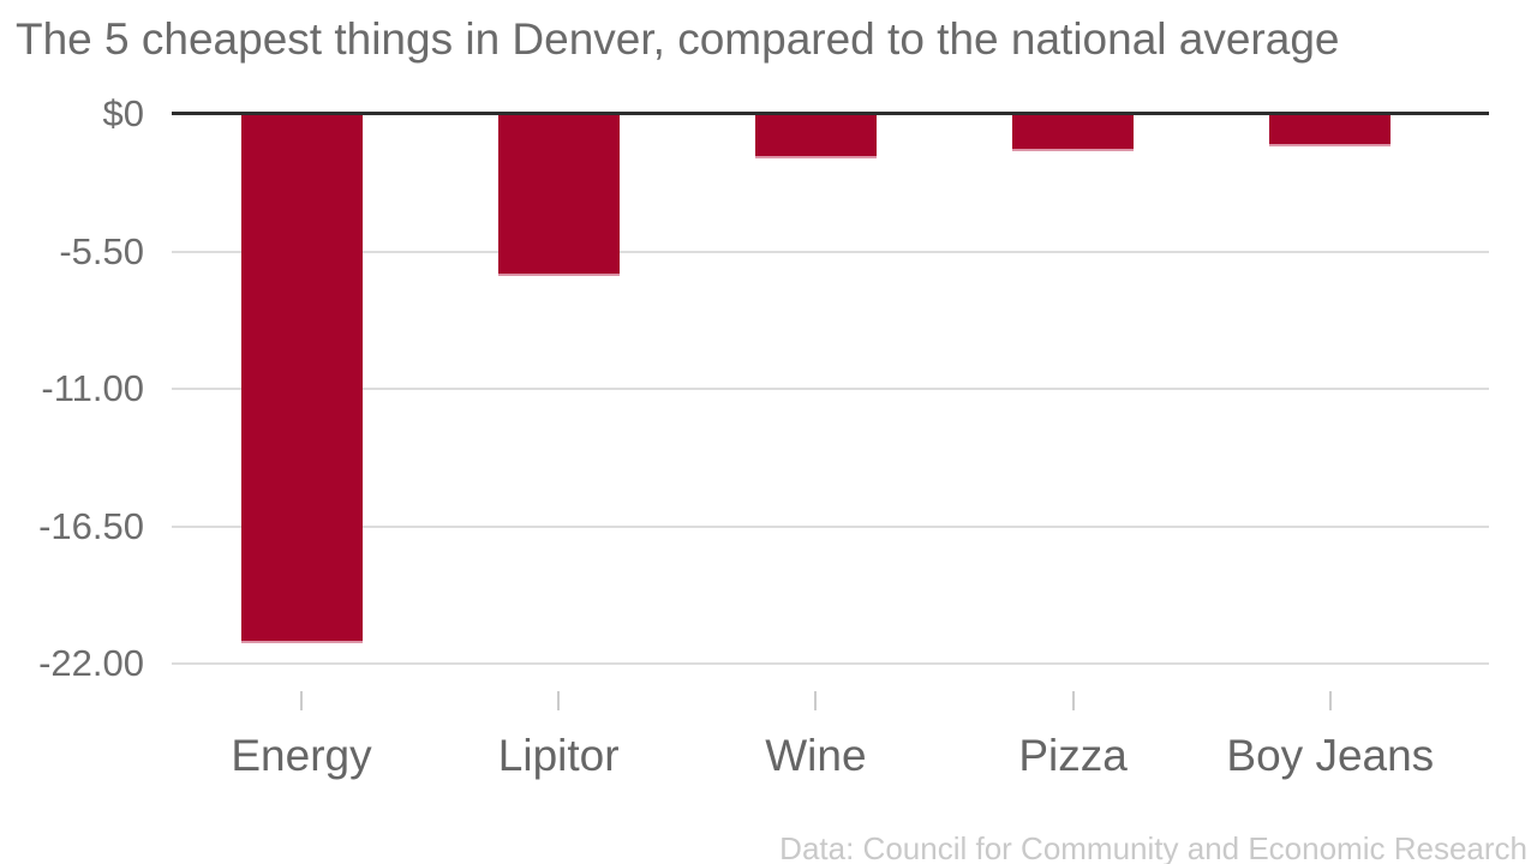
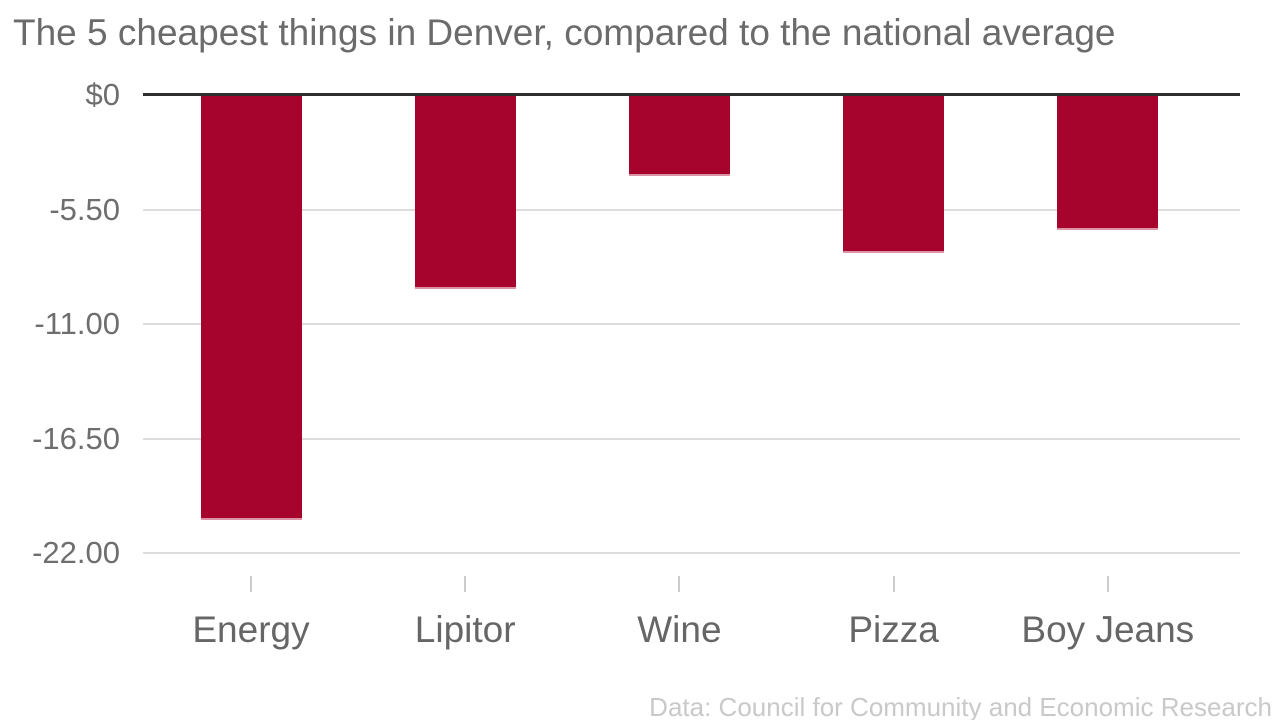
Energy: -$21.1 -> -$20.3
Lipitor: -$6.4 -> -$9.2
Wine: -$1.7 -> -$3.8
Pizza: -$1.4 -> -$7.5
Boy Jeans: -$1.2 -> -$6.4
